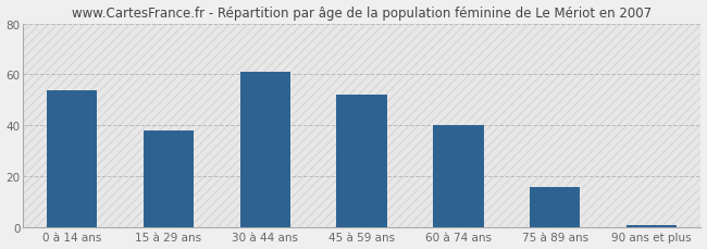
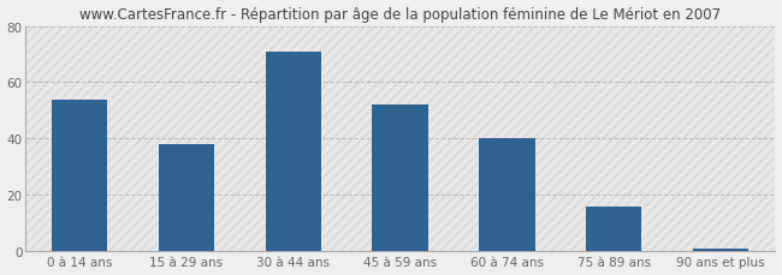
30 à 44 ans: 61 -> 71
